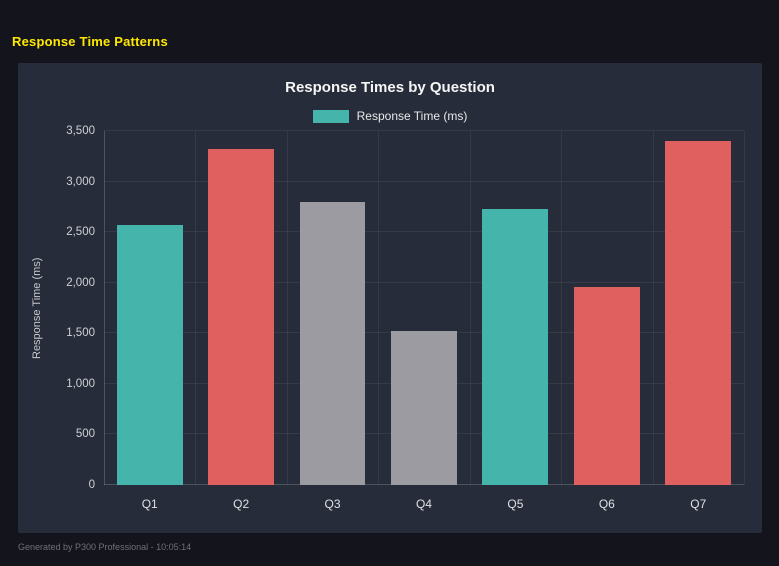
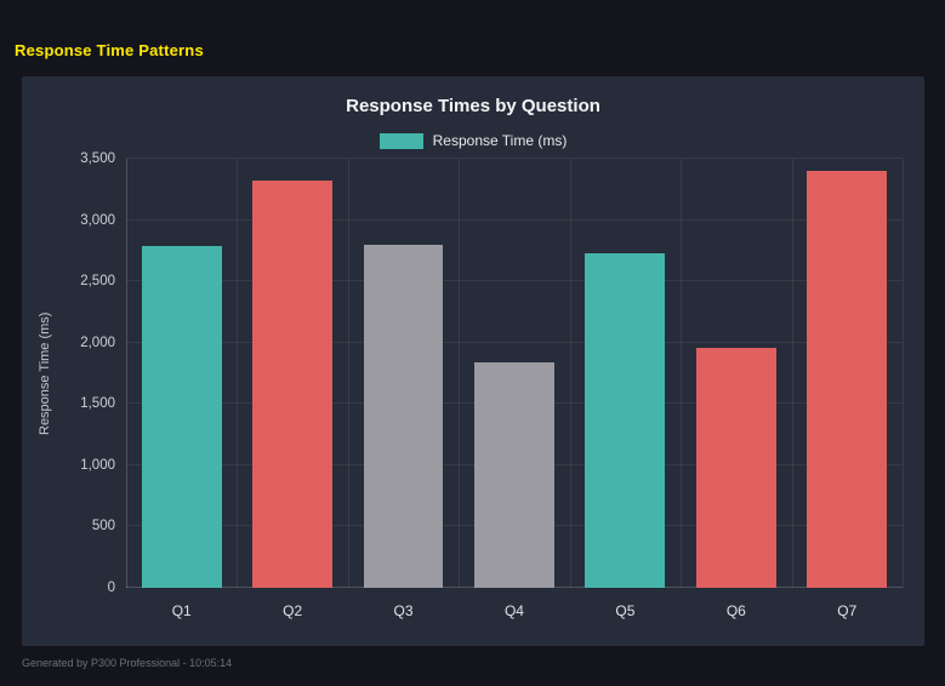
Q1: 2570 -> 2790
Q4: 1520 -> 1840
